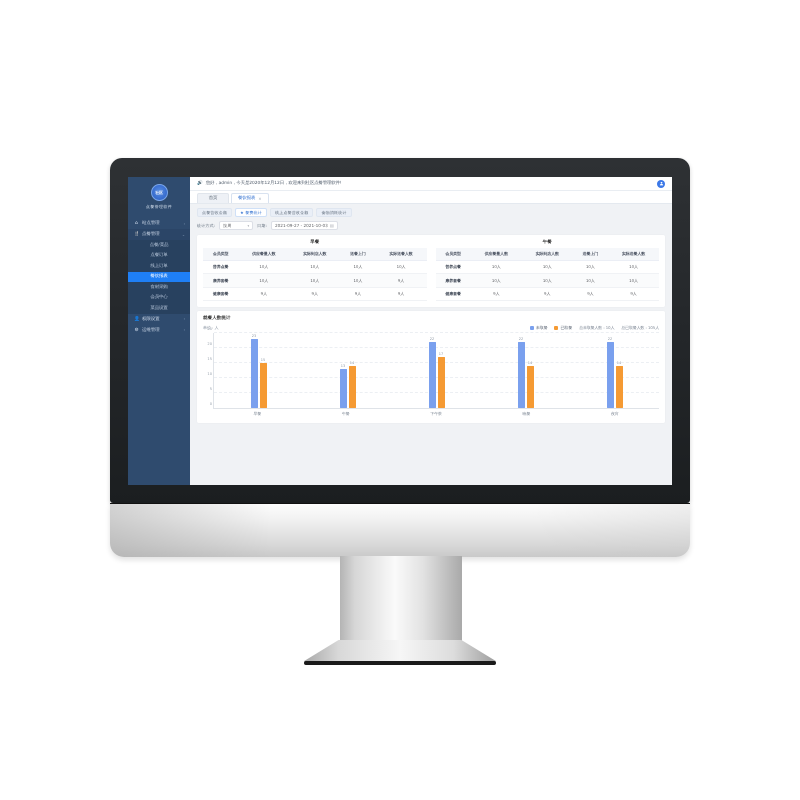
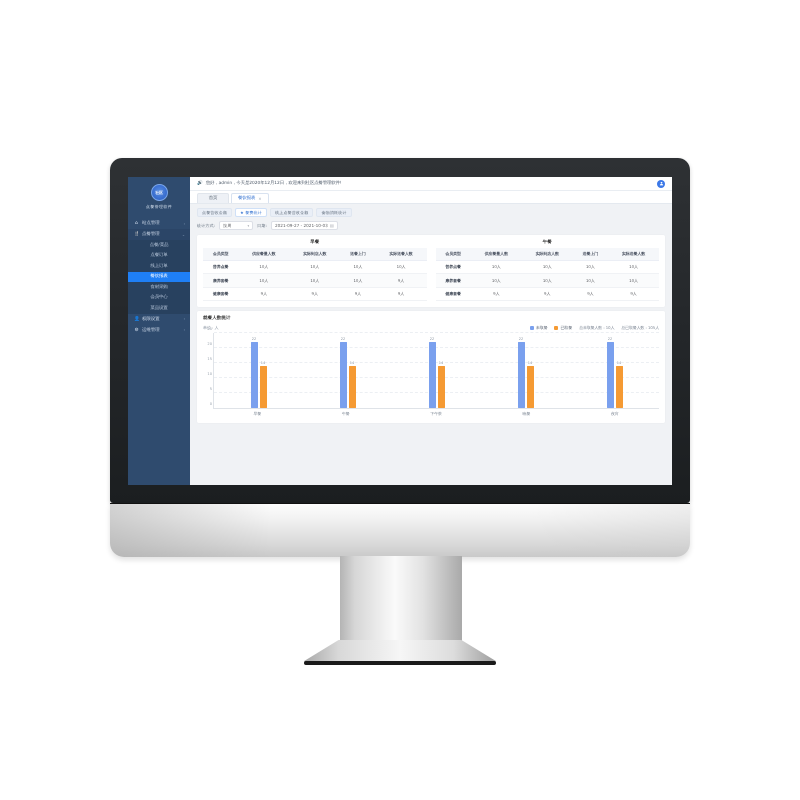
未取餐/早餐: 23 -> 22
已取餐/早餐: 15 -> 14
未取餐/午餐: 13 -> 22
已取餐/下午茶: 17 -> 14
